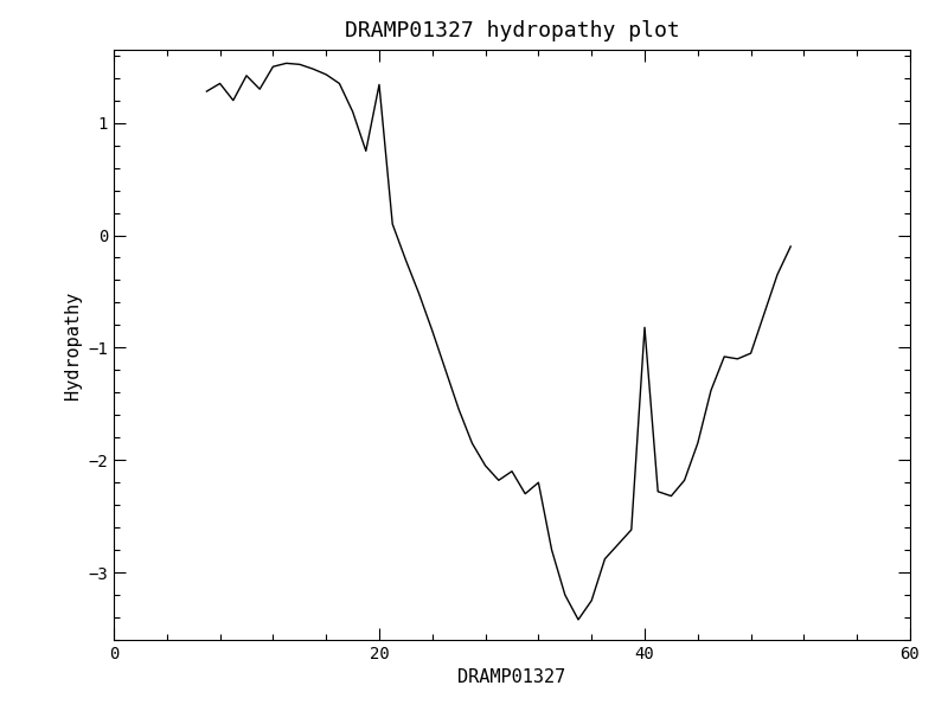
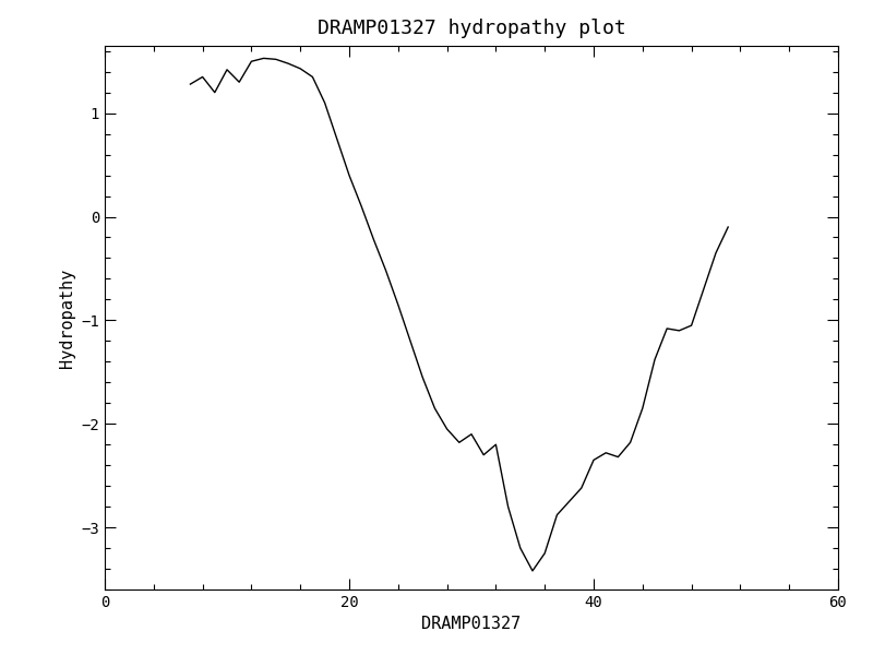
20: 1.34 -> 0.40
40: -0.82 -> -2.35
